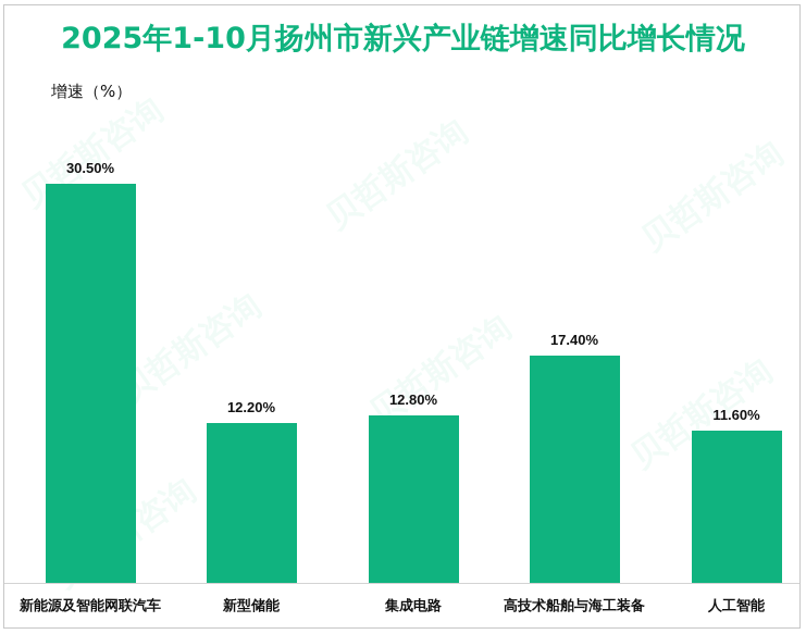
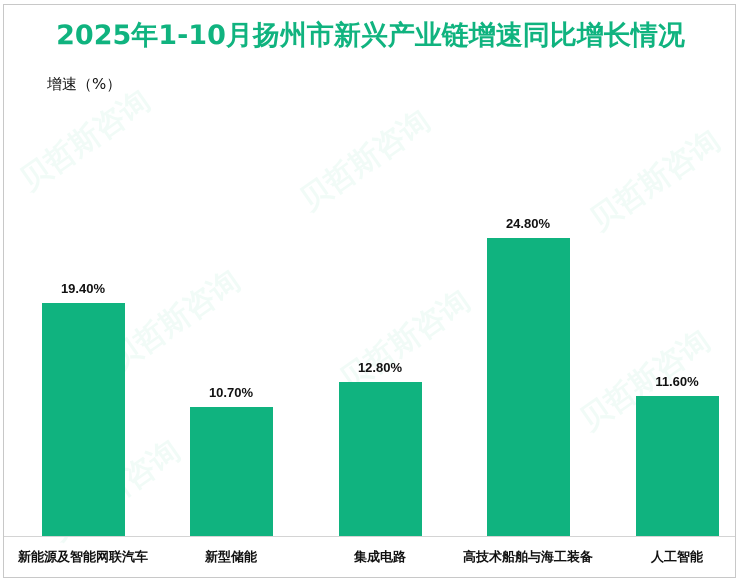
新能源及智能网联汽车: 30.50% -> 19.40%
新型储能: 12.20% -> 10.70%
高技术船舶与海工装备: 17.40% -> 24.80%
